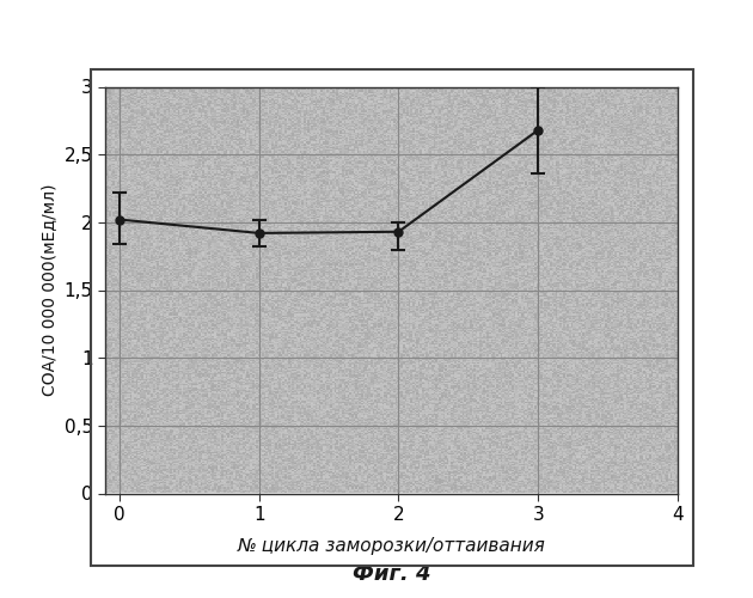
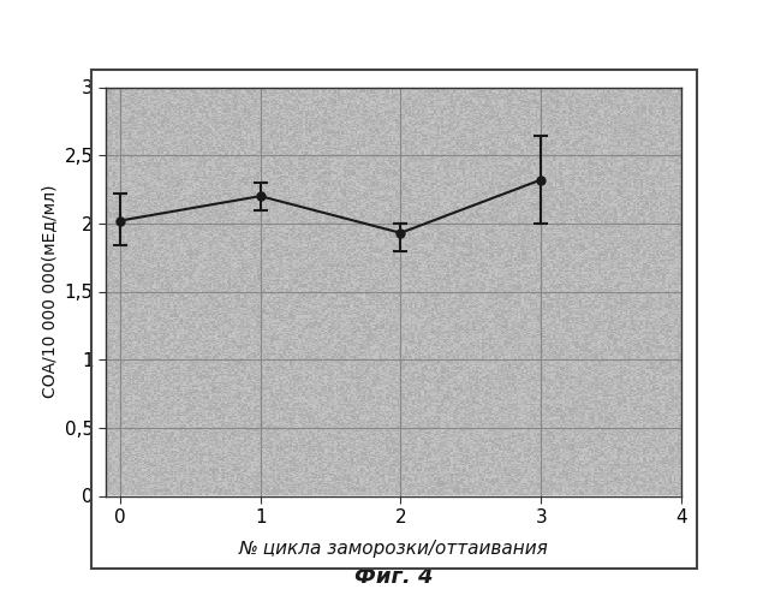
1: 1,92 -> 2,20
3: 2,68 -> 2,32
